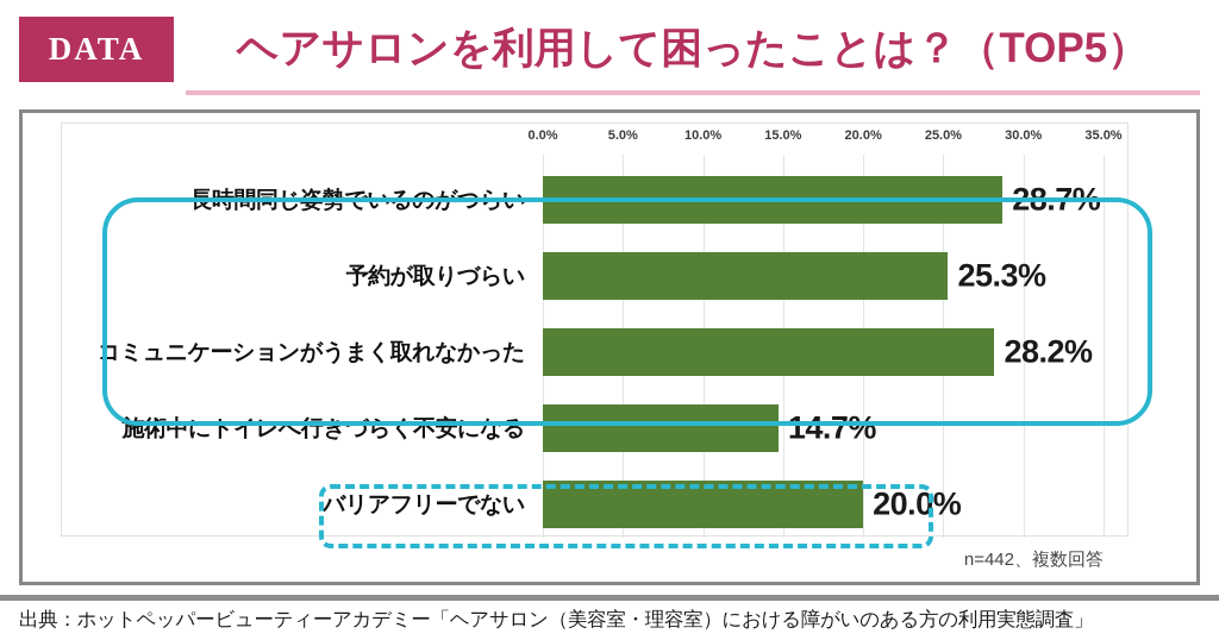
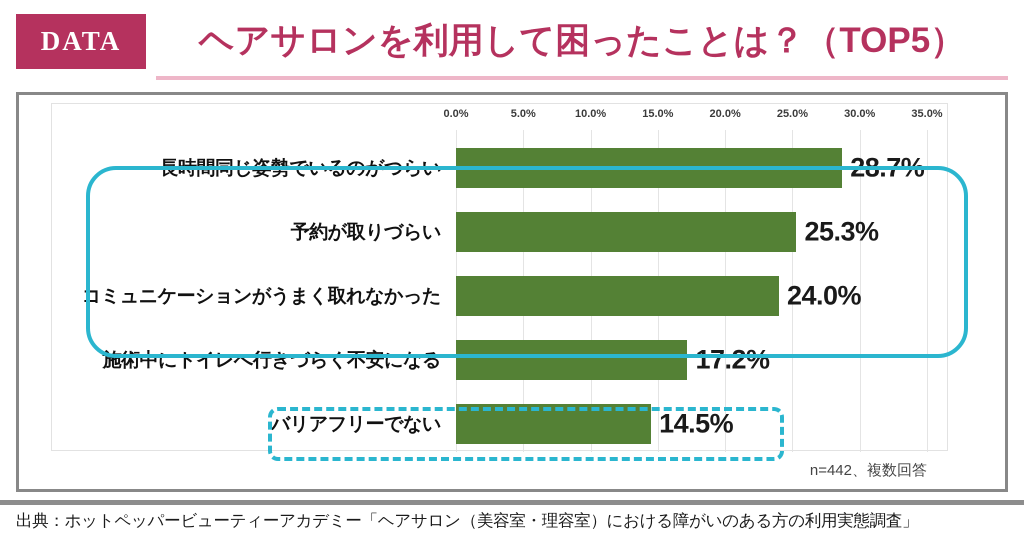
コミュニケーションがうまく取れなかった: 28.2% -> 24.0%
施術中にトイレへ行きづらく不安になる: 14.7% -> 17.2%
バリアフリーでない: 20.0% -> 14.5%
